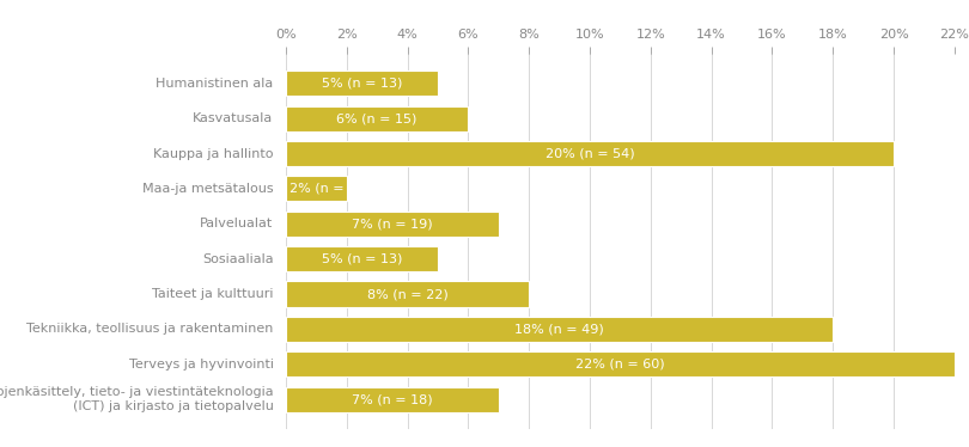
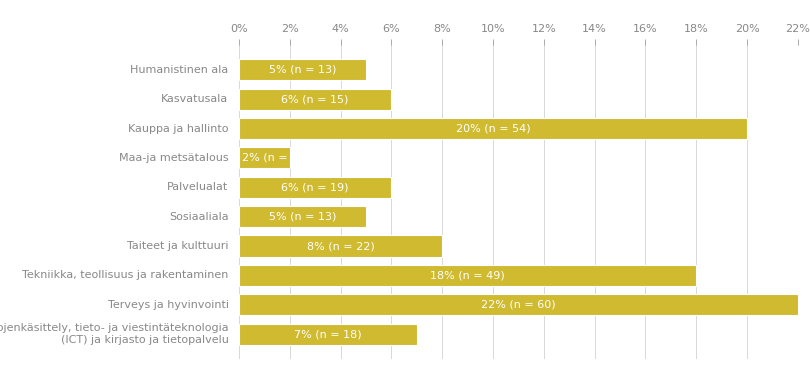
Palvelualat: 7% -> 6%
